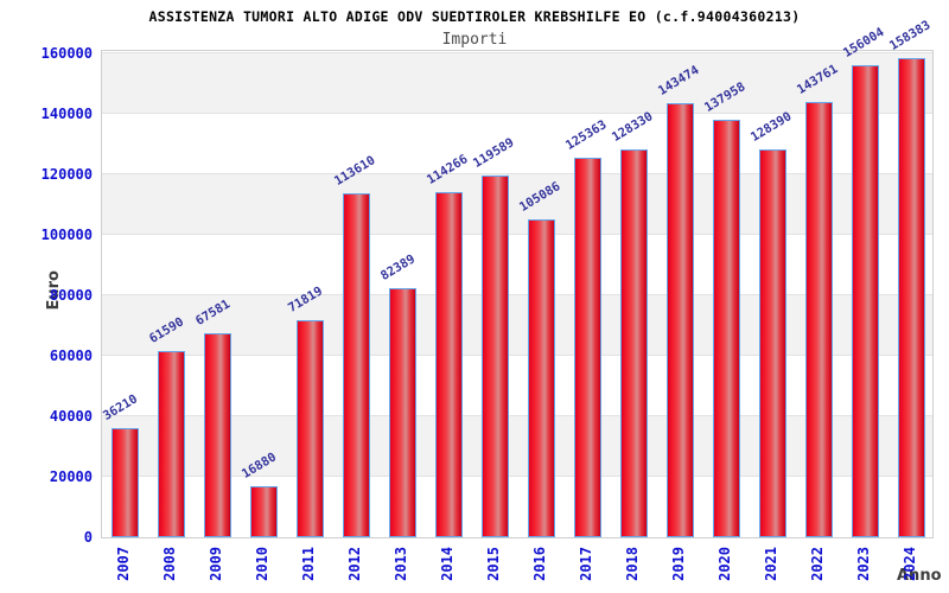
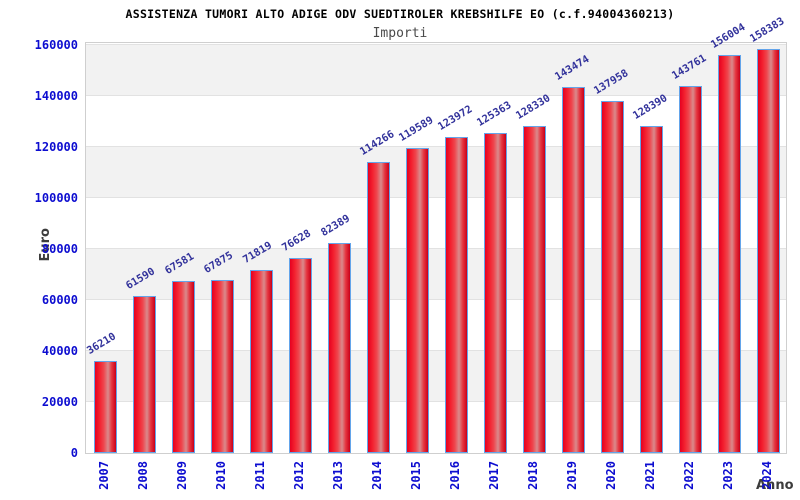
2010: 16880 -> 67875
2012: 113610 -> 76628
2016: 105086 -> 123972
